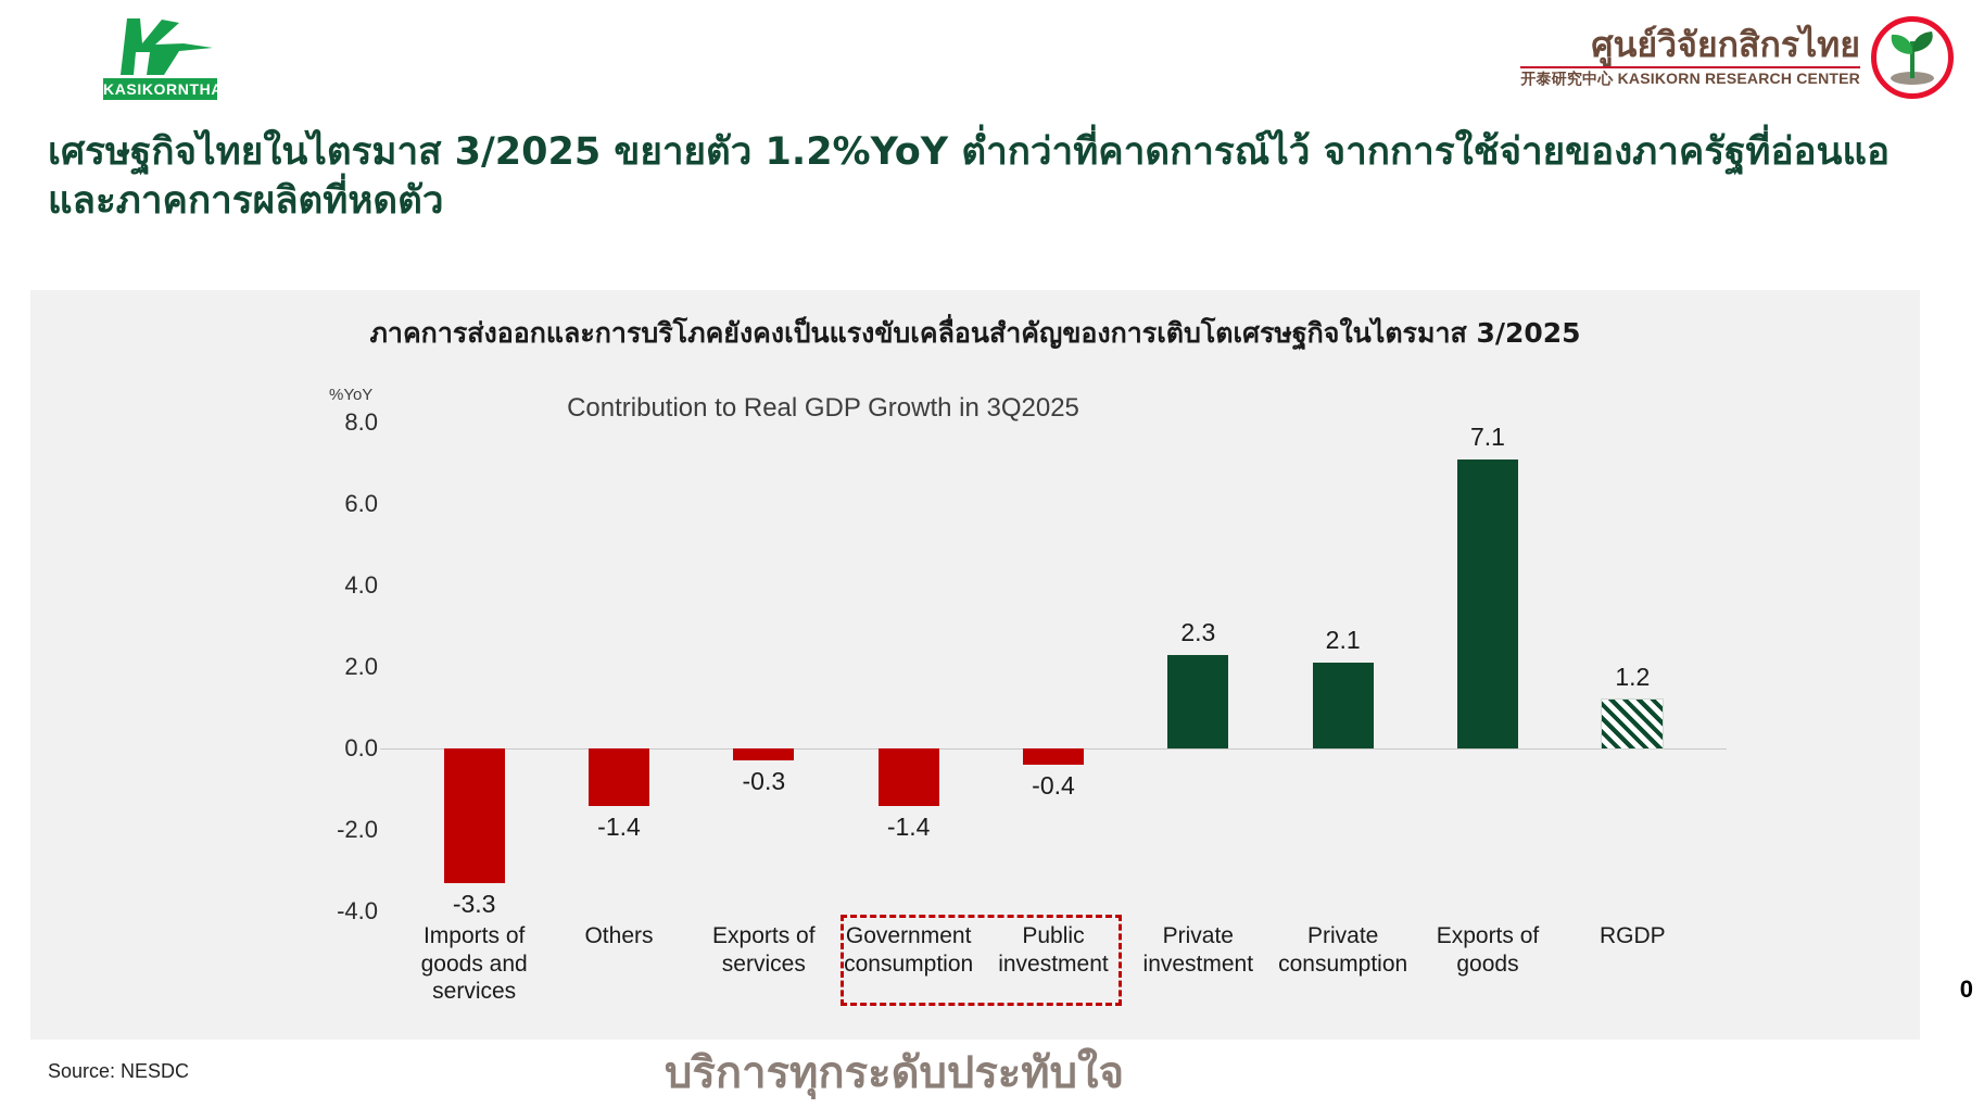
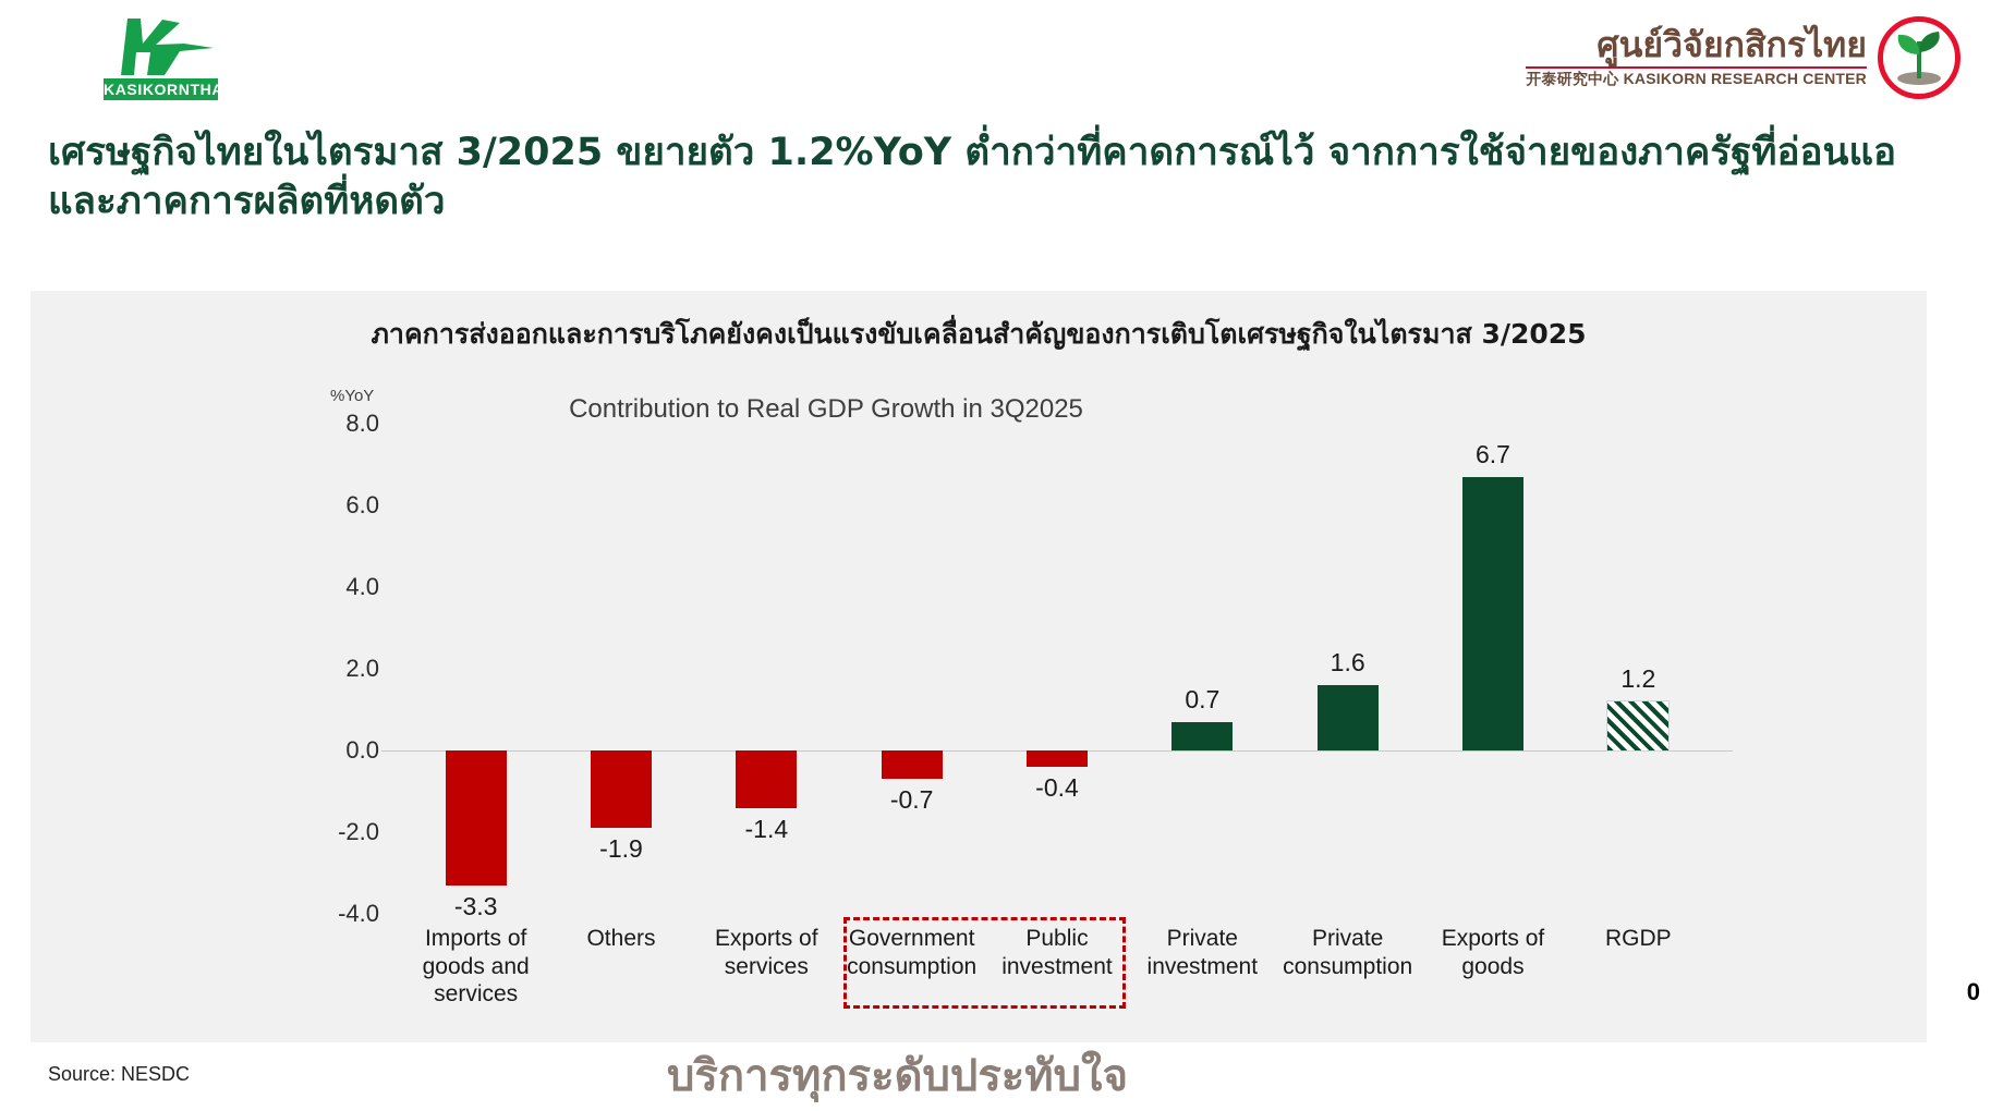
Others: -1.4 -> -1.9
Exports of services: -0.3 -> -1.4
Government consumption: -1.4 -> -0.7
Private investment: 2.3 -> 0.7
Private consumption: 2.1 -> 1.6
Exports of goods: 7.1 -> 6.7
